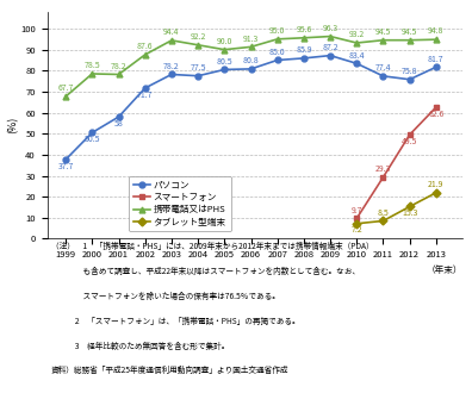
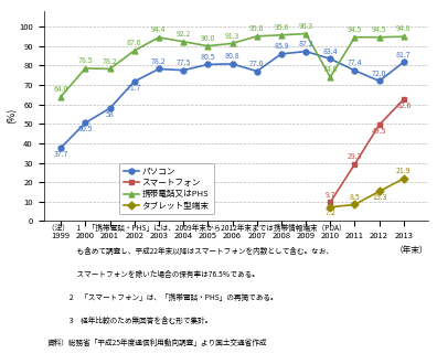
携帯電話又はPHS/1999: 68 -> 64
パソコン/2007: 85 -> 77
携帯電話又はPHS/2010: 93 -> 74
パソコン/2012: 76 -> 72
